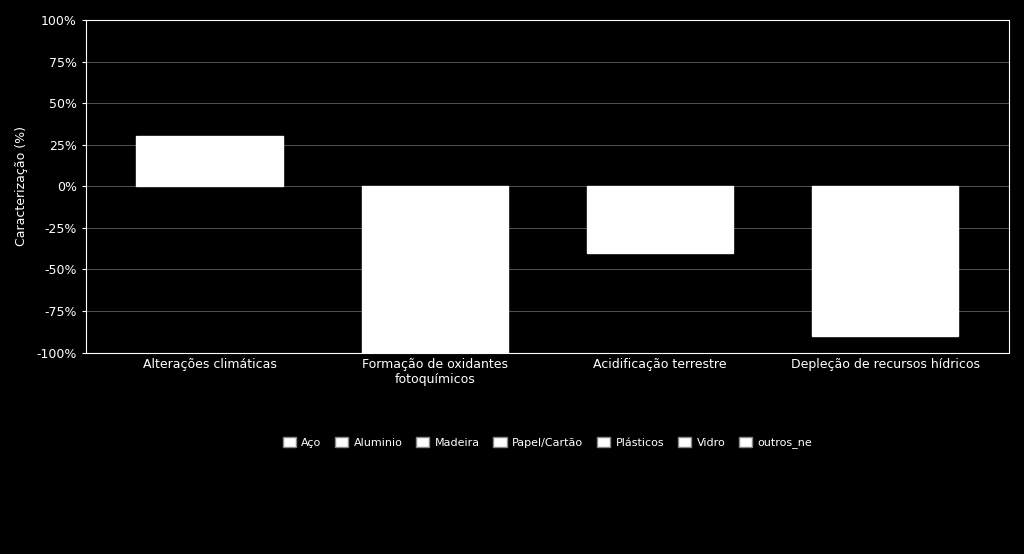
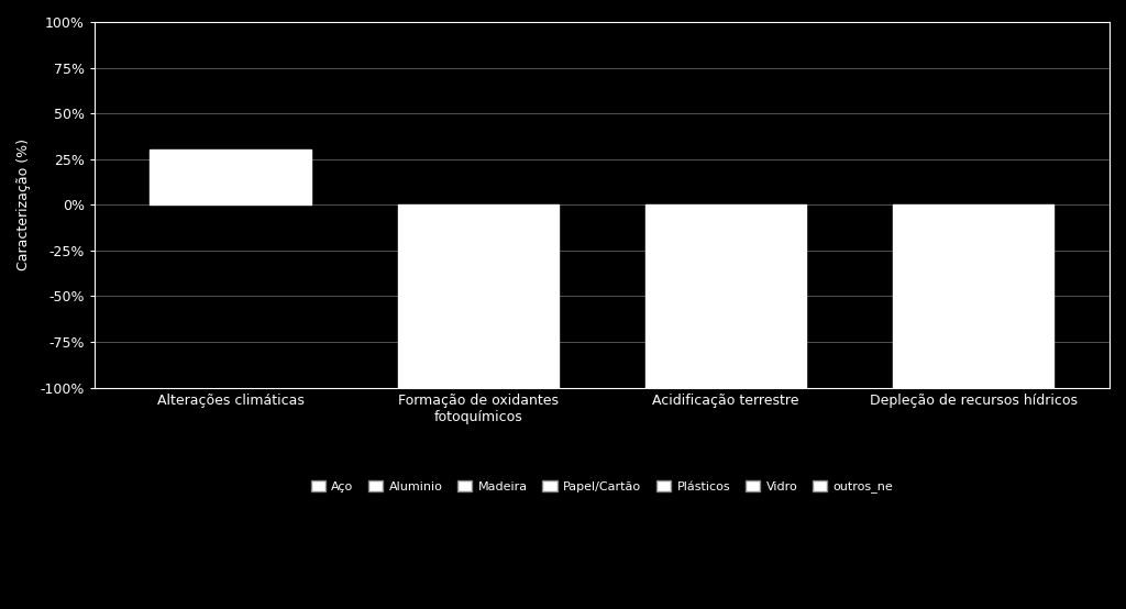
Acidificação terrestre: -40% -> -100%
Depleção de recursos hídricos: -90% -> -100%
